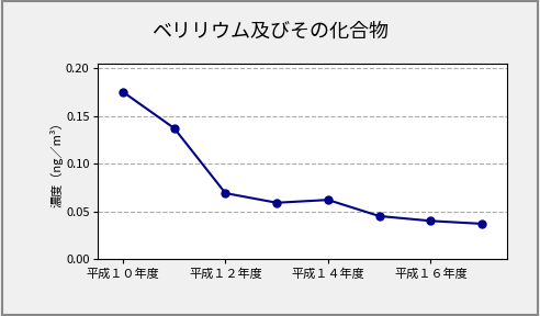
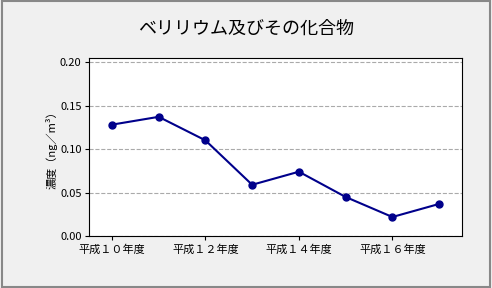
平成１０年度: 0.175 -> 0.128
平成１２年度: 0.069 -> 0.110
平成１４年度: 0.062 -> 0.074
平成１６年度: 0.040 -> 0.022
